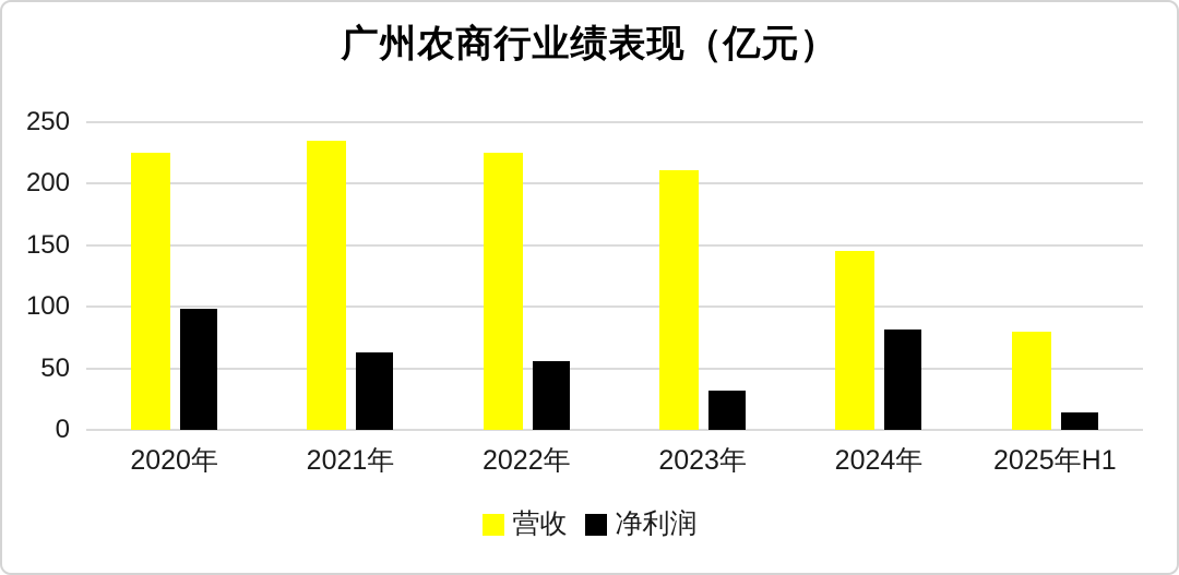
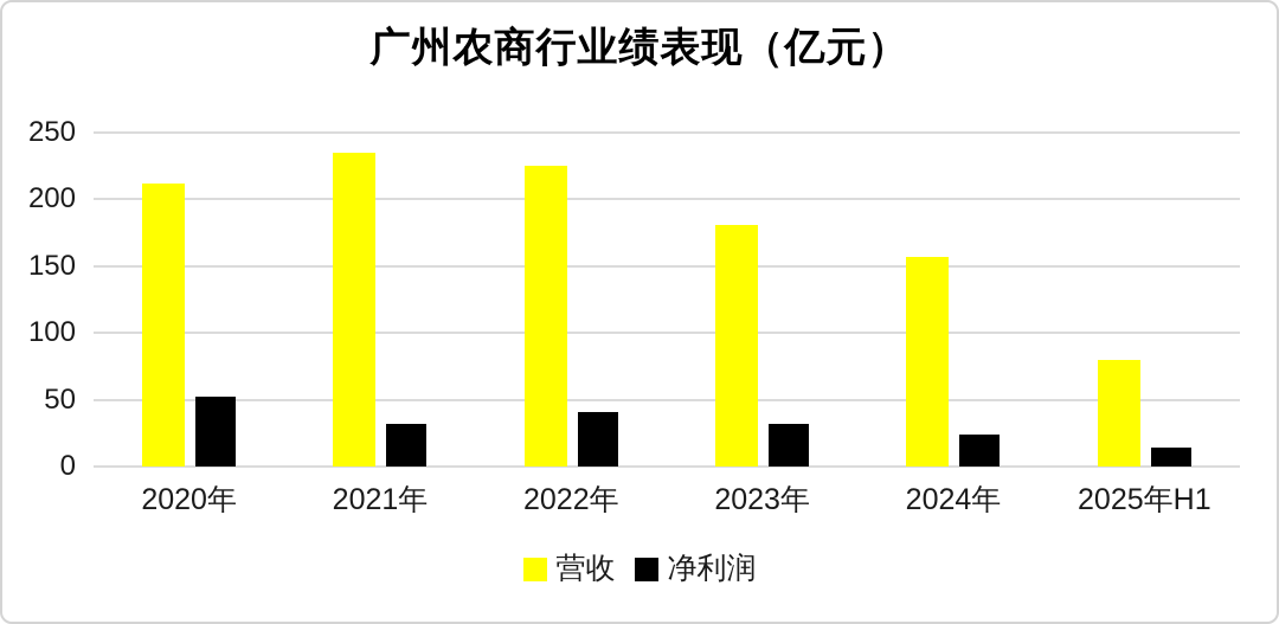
营收/2020年: 225 -> 212
净利润/2020年: 98 -> 52
净利润/2021年: 63 -> 32
净利润/2022年: 56 -> 41
营收/2023年: 211 -> 181
营收/2024年: 145 -> 157
净利润/2024年: 82 -> 24
